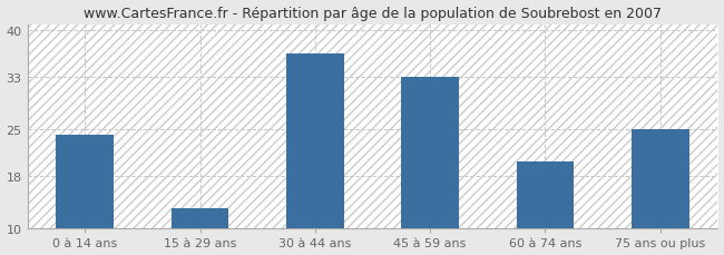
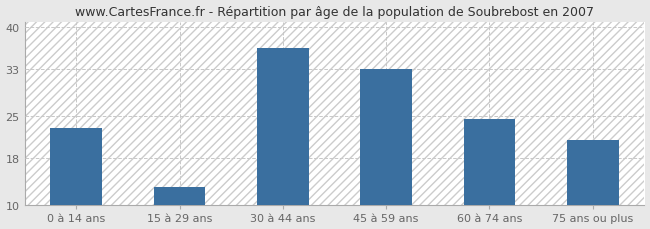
0 à 14 ans: 24.2 -> 23.0
60 à 74 ans: 20.2 -> 24.5
75 ans ou plus: 25.0 -> 21.0
